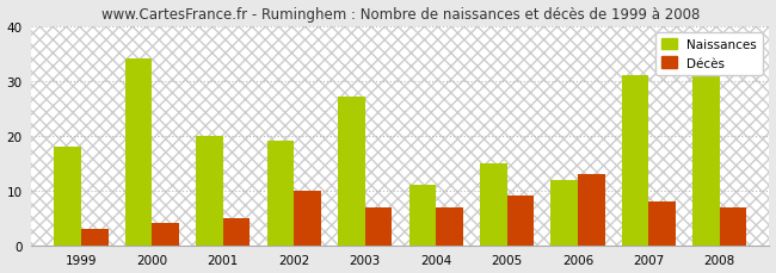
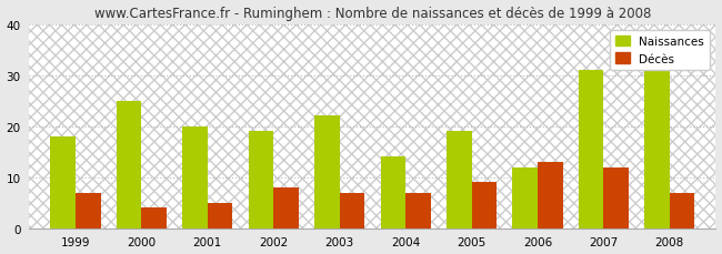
Décès/1999: 3 -> 7
Naissances/2000: 34 -> 25
Décès/2002: 10 -> 8
Naissances/2003: 27 -> 22
Naissances/2004: 11 -> 14
Naissances/2005: 15 -> 19
Décès/2007: 8 -> 12
